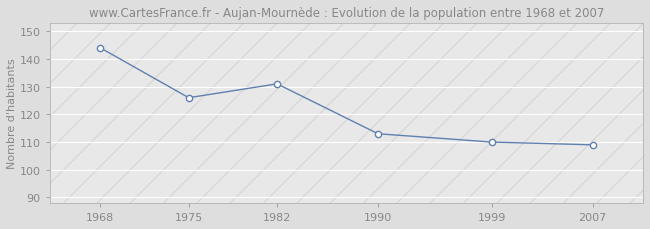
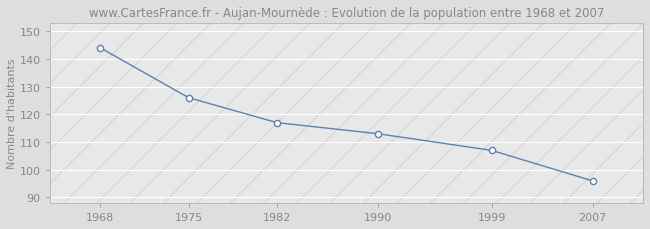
1982: 131 -> 117
1999: 110 -> 107
2007: 109 -> 96
